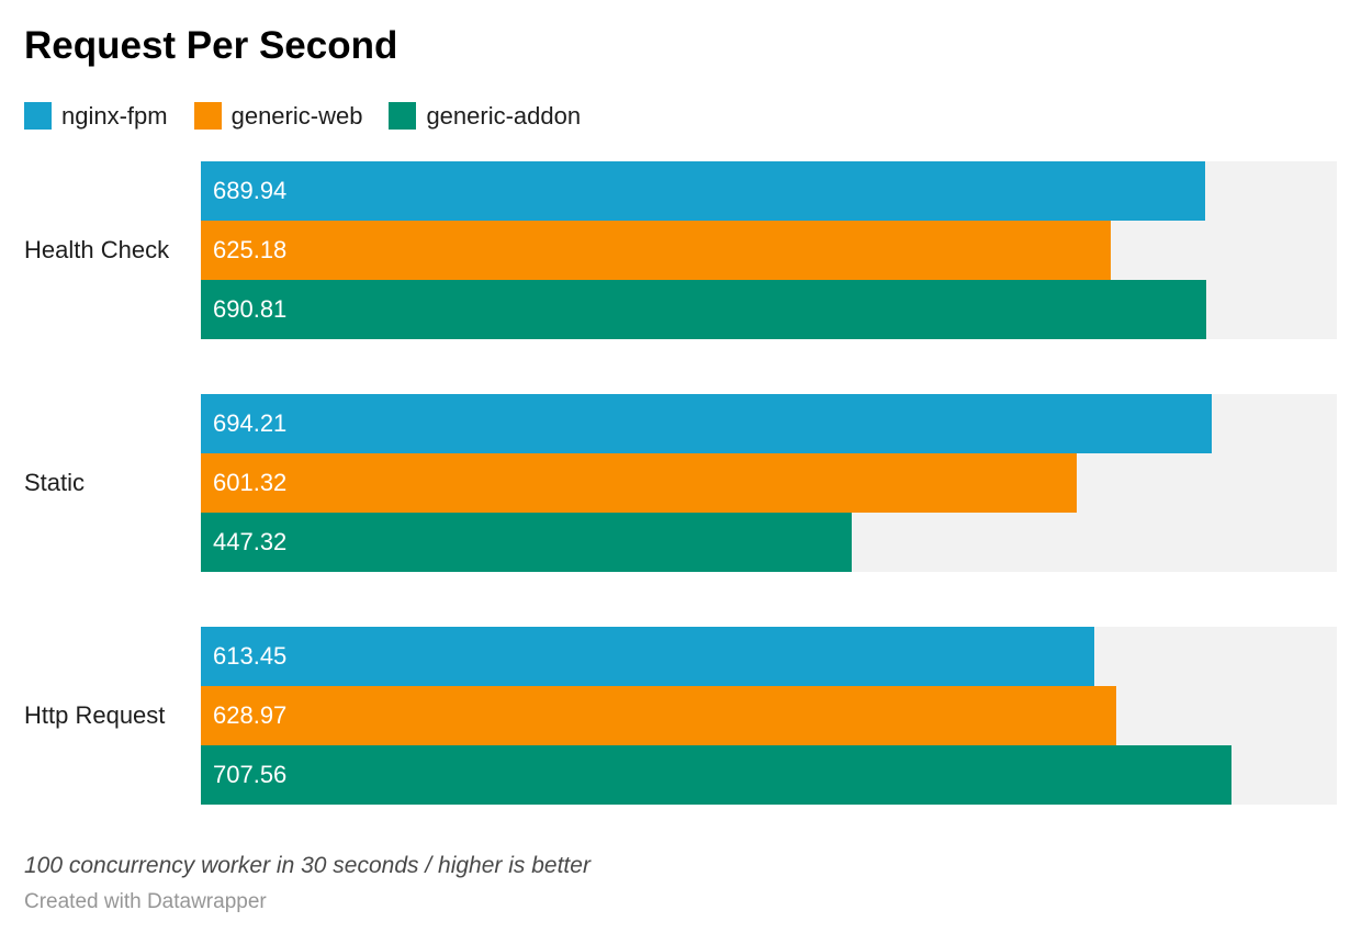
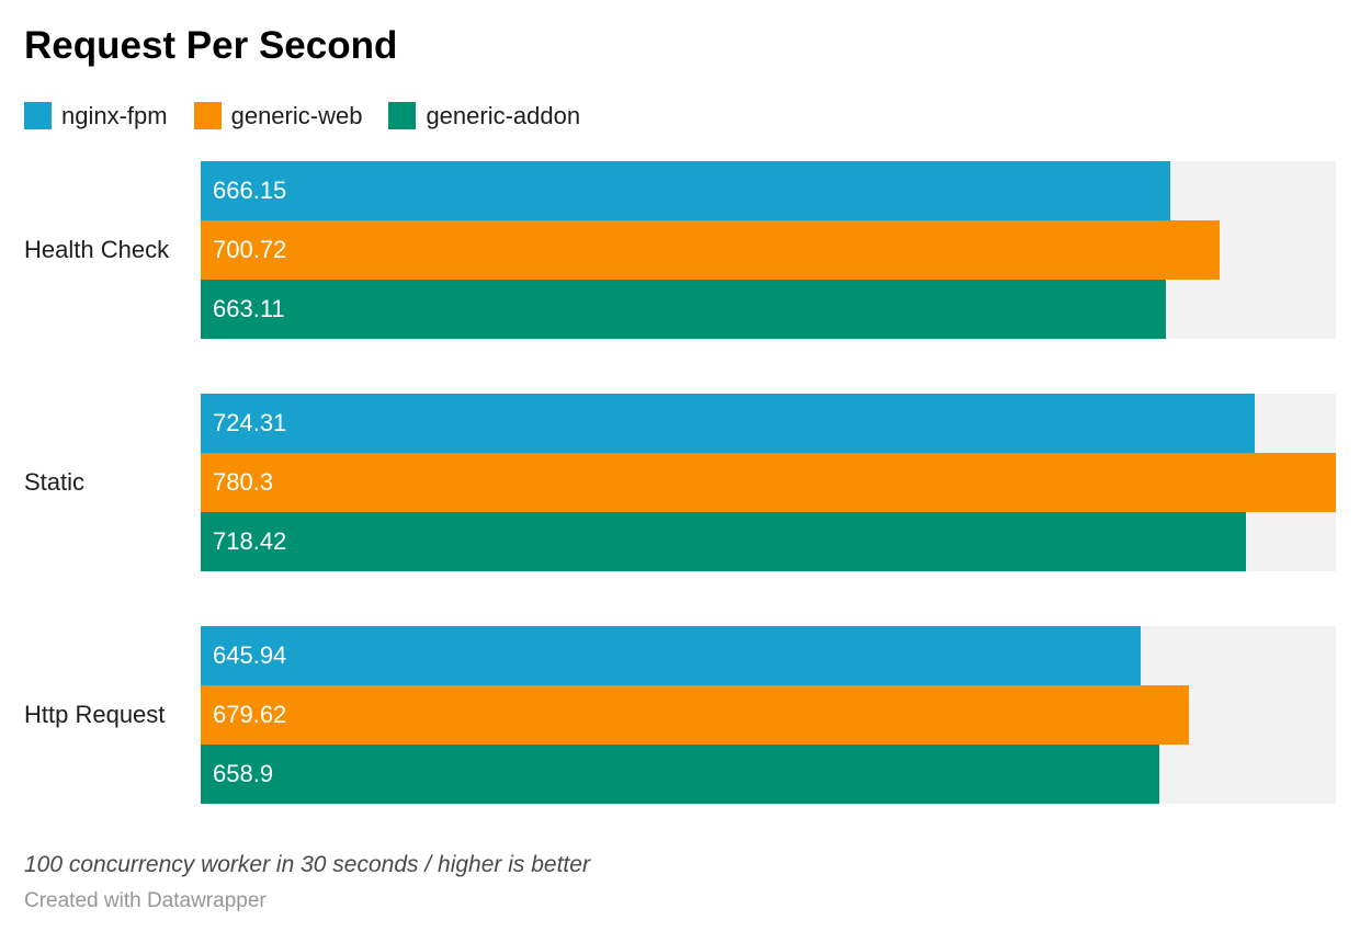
nginx-fpm/Health Check: 689.94 -> 666.15
generic-web/Health Check: 625.18 -> 700.72
generic-addon/Health Check: 690.81 -> 663.11
nginx-fpm/Static: 694.21 -> 724.31
generic-web/Static: 601.32 -> 780.3
generic-addon/Static: 447.32 -> 718.42
nginx-fpm/Http Request: 613.45 -> 645.94
generic-web/Http Request: 628.97 -> 679.62
generic-addon/Http Request: 707.56 -> 658.9
